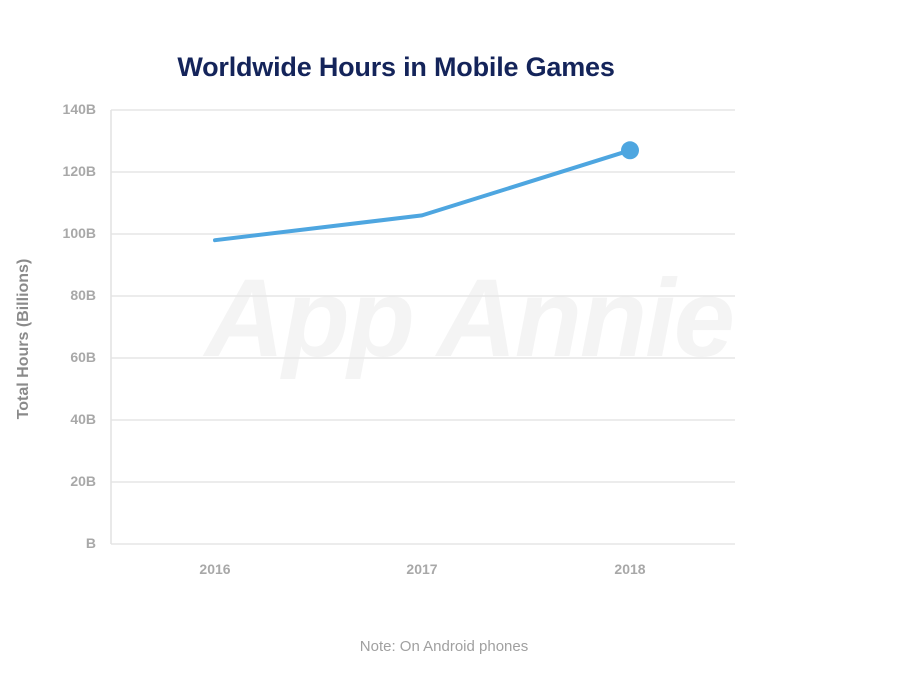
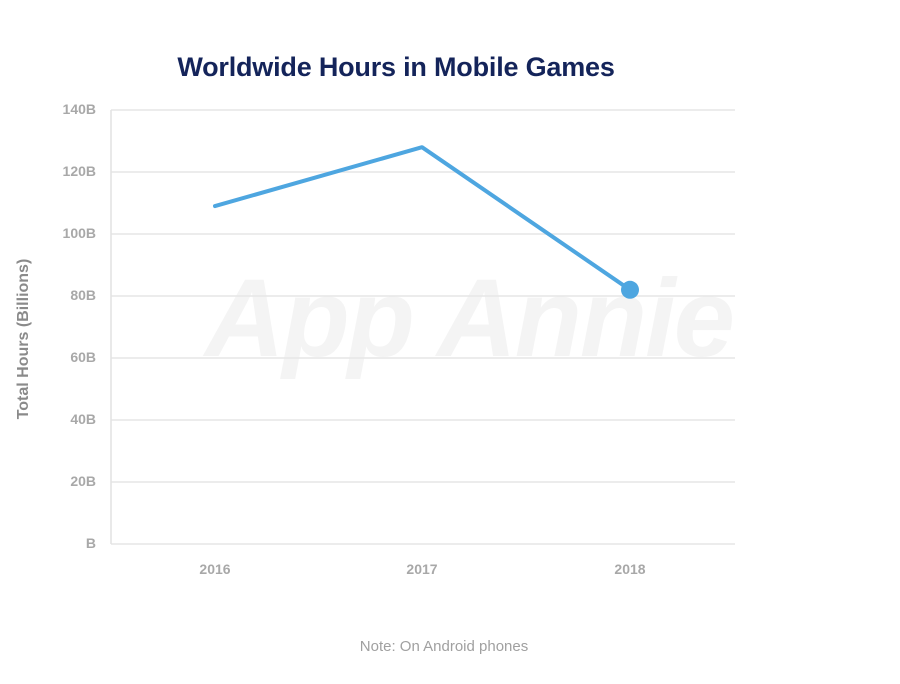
2016: 98B -> 109B
2017: 106B -> 128B
2018: 127B -> 82B
